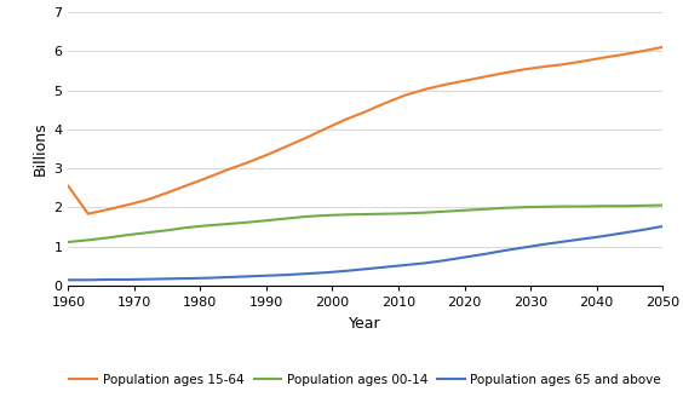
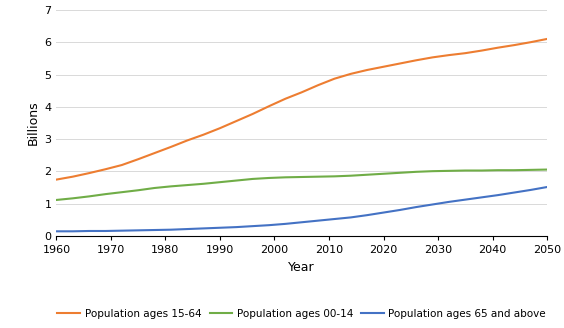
Population ages 15-64/1960: 2.55 -> 1.75
